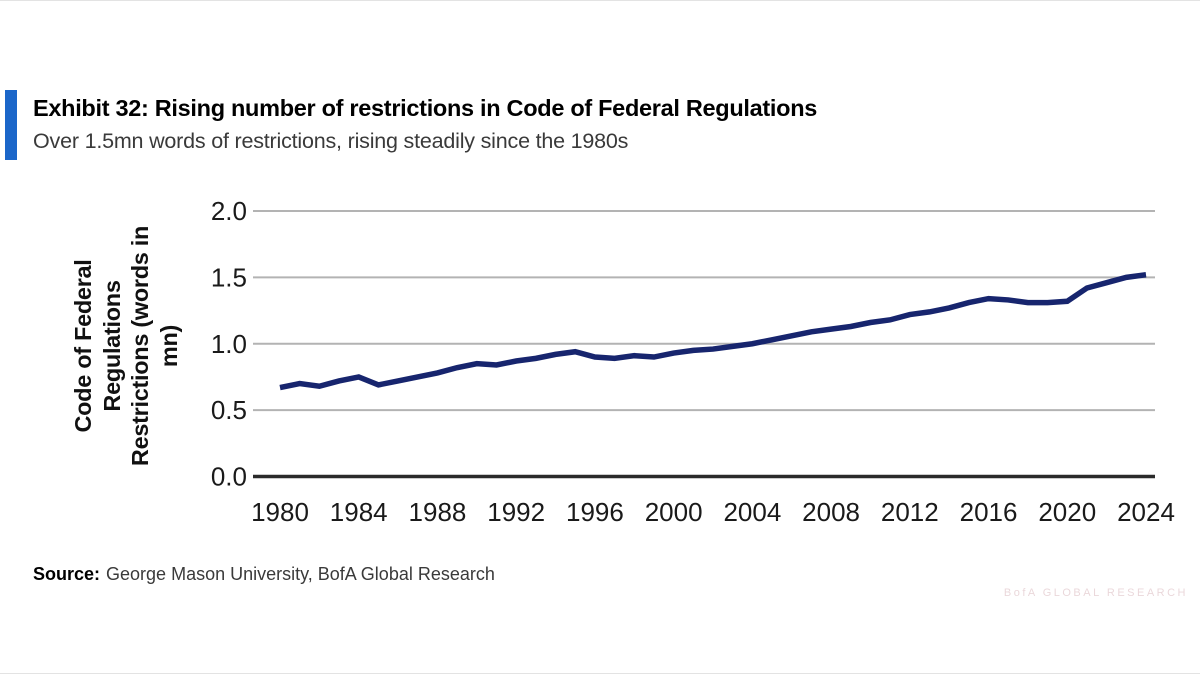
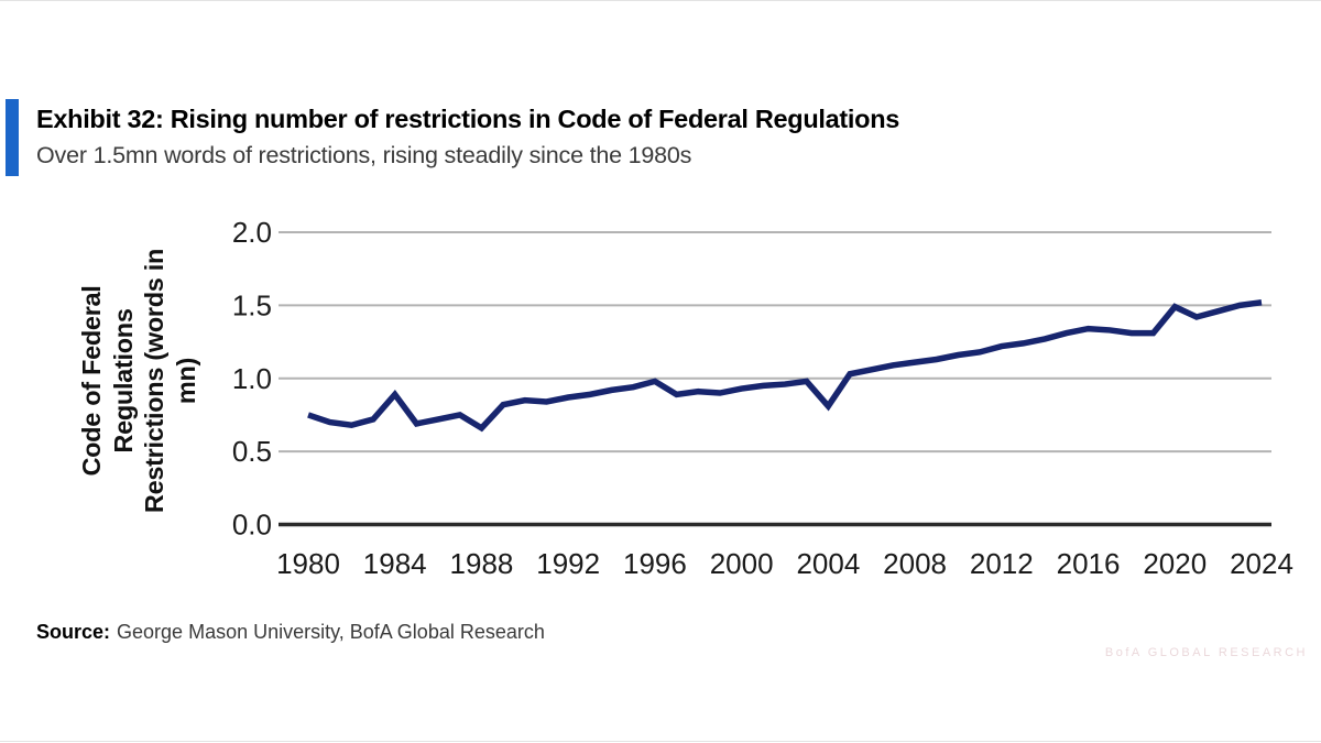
1980: 0.67 -> 0.75
1984: 0.75 -> 0.89
1988: 0.78 -> 0.66
1996: 0.90 -> 0.98
2004: 1.00 -> 0.81
2020: 1.32 -> 1.49
